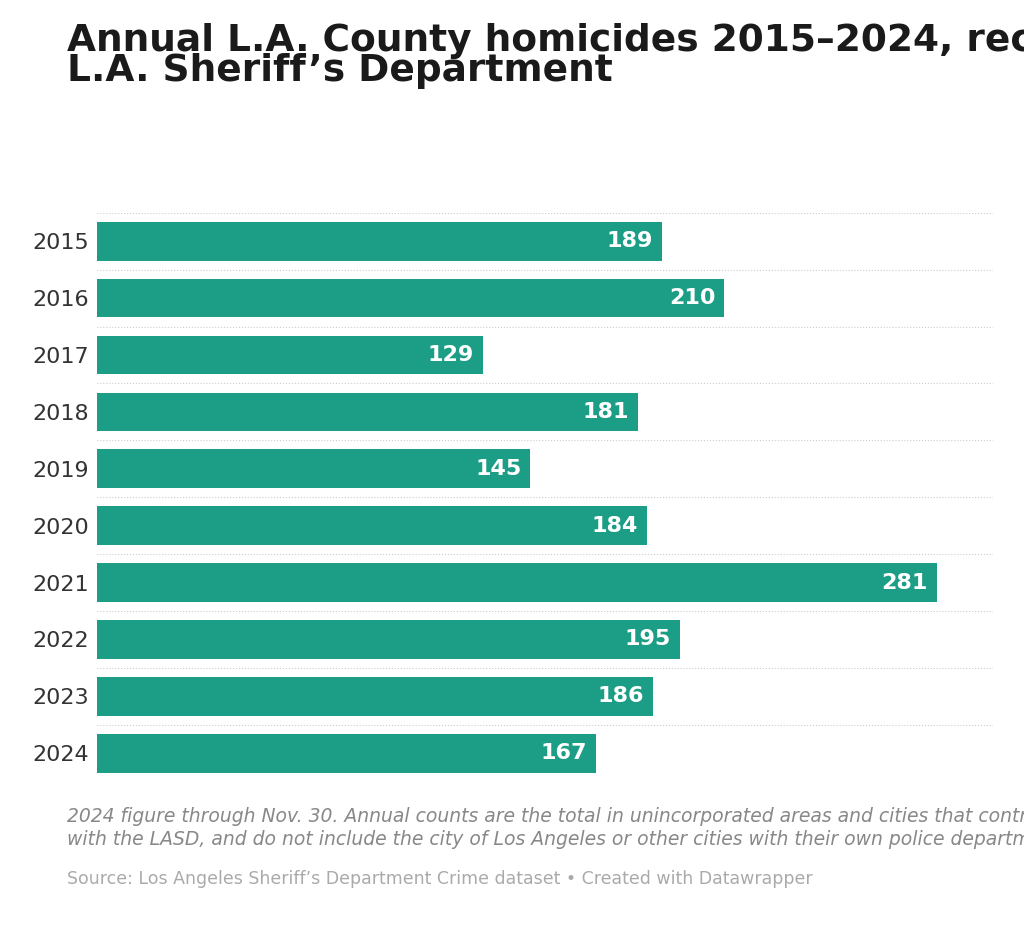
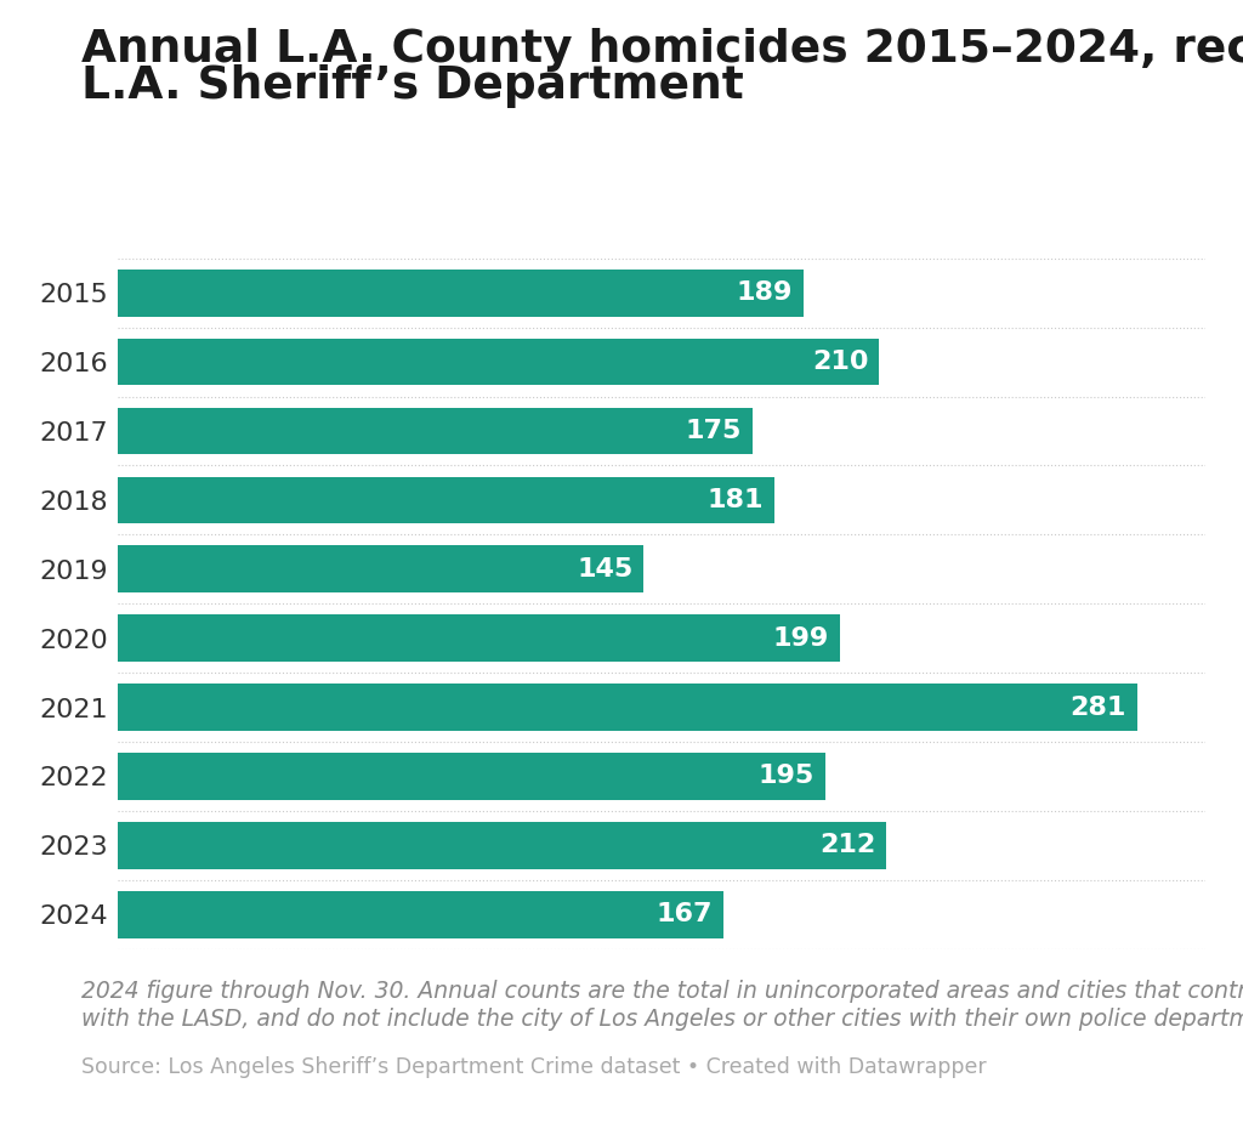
2017: 129 -> 175
2020: 184 -> 199
2023: 186 -> 212
